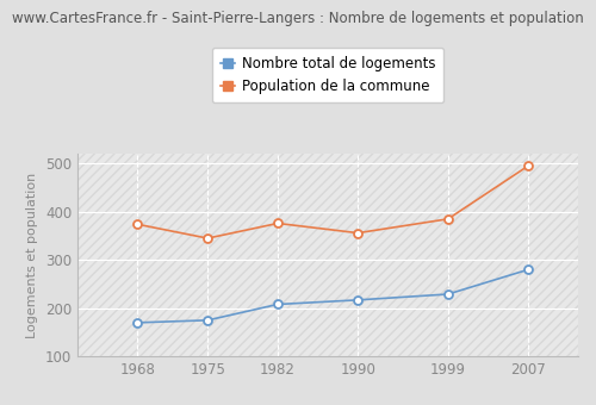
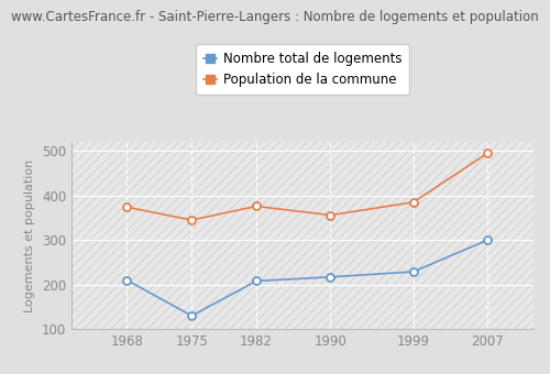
Nombre total de logements/1968: 170 -> 210
Nombre total de logements/1975: 175 -> 130
Nombre total de logements/2007: 280 -> 300
